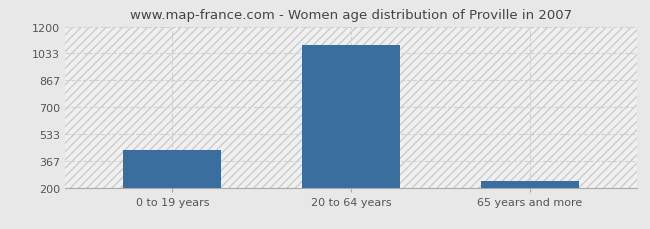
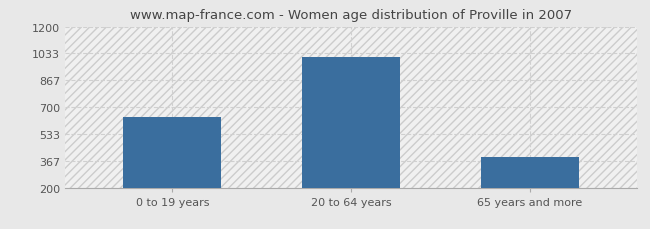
0 to 19 years: 430 -> 640
20 to 64 years: 1080 -> 1010
65 years and more: 240 -> 390
